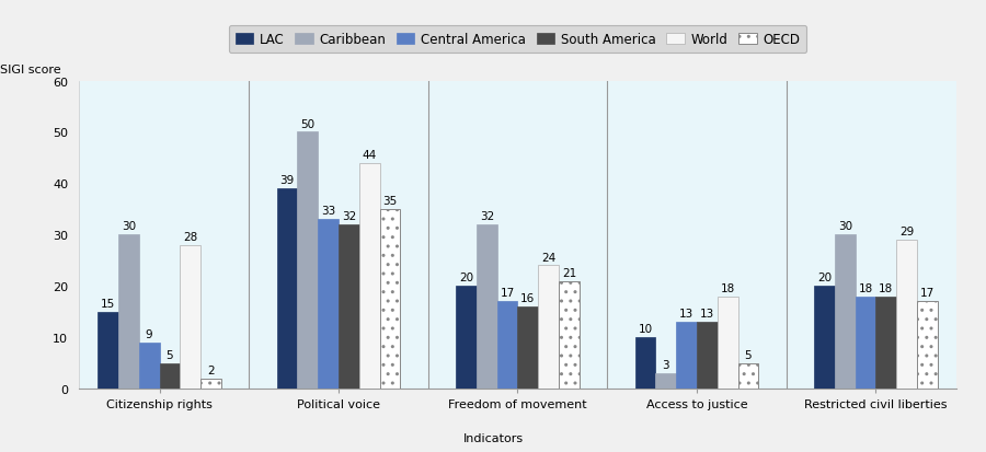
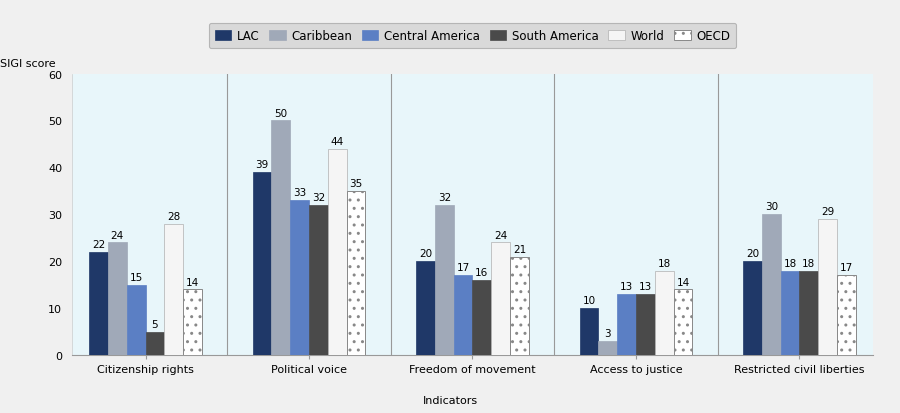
LAC/Citizenship rights: 15 -> 22
Caribbean/Citizenship rights: 30 -> 24
Central America/Citizenship rights: 9 -> 15
OECD/Citizenship rights: 2 -> 14
OECD/Access to justice: 5 -> 14
